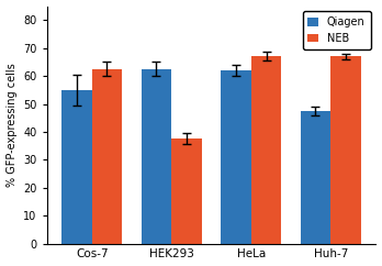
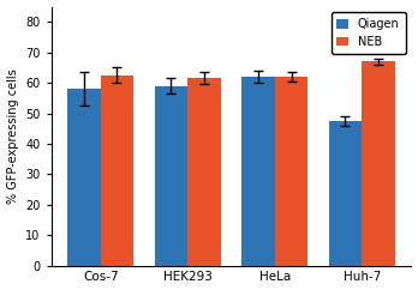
Qiagen/Cos-7: 55.0 -> 58.0
Qiagen/HEK293: 62.5 -> 59.0
NEB/HEK293: 37.5 -> 61.5
NEB/HeLa: 67.0 -> 62.0
